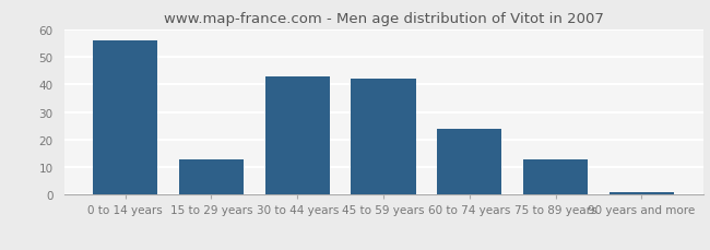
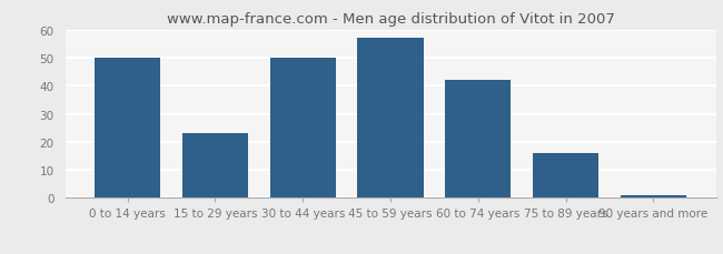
0 to 14 years: 56 -> 50
15 to 29 years: 13 -> 23
30 to 44 years: 43 -> 50
45 to 59 years: 42 -> 57
60 to 74 years: 24 -> 42
75 to 89 years: 13 -> 16
